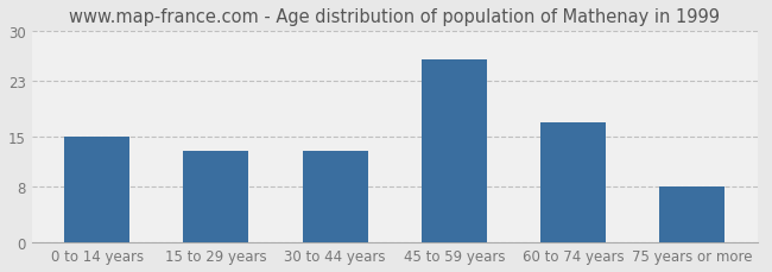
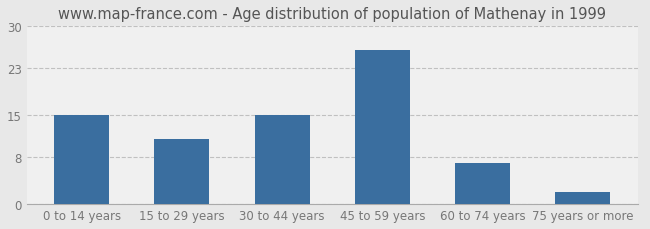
15 to 29 years: 13 -> 11
30 to 44 years: 13 -> 15
60 to 74 years: 17 -> 7
75 years or more: 8 -> 2
